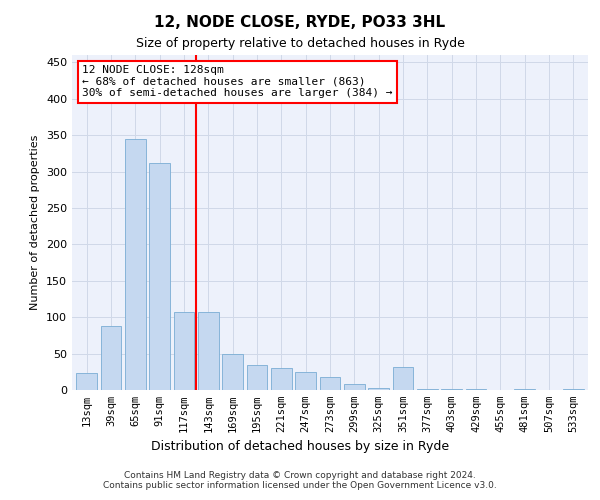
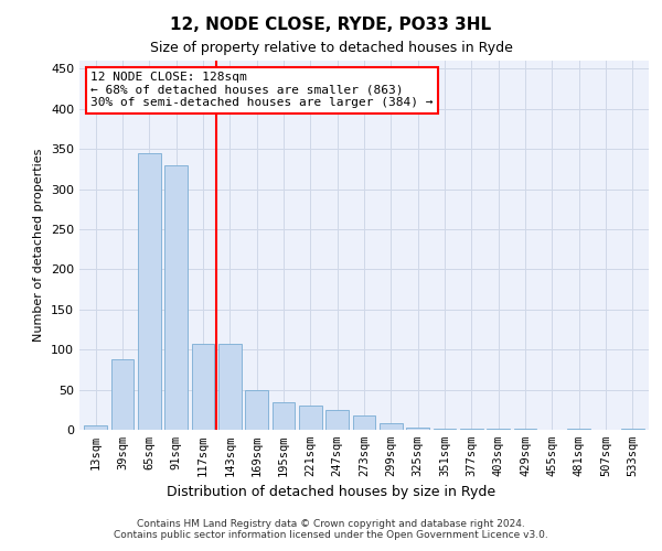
13sqm: 24 -> 5
91sqm: 312 -> 330
351sqm: 32 -> 2
